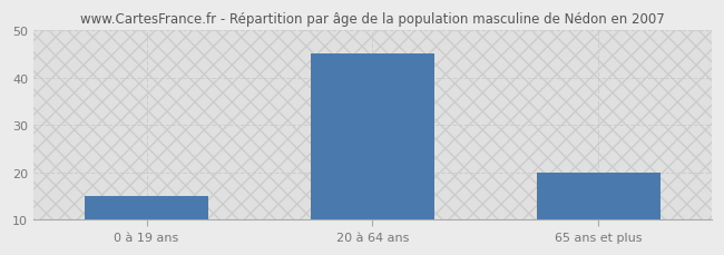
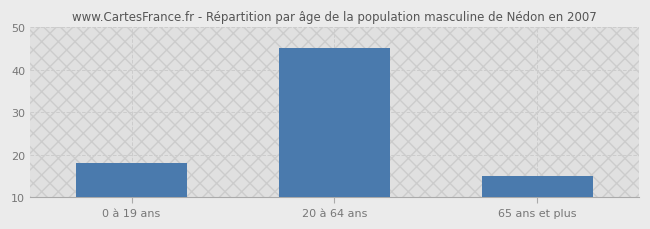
0 à 19 ans: 15 -> 18
65 ans et plus: 20 -> 15
